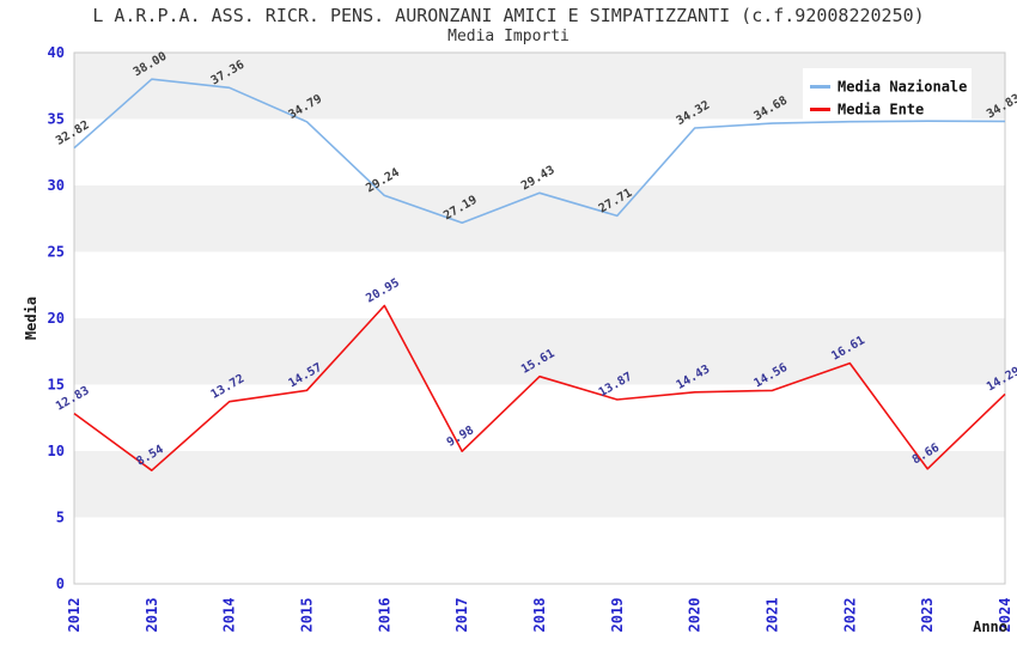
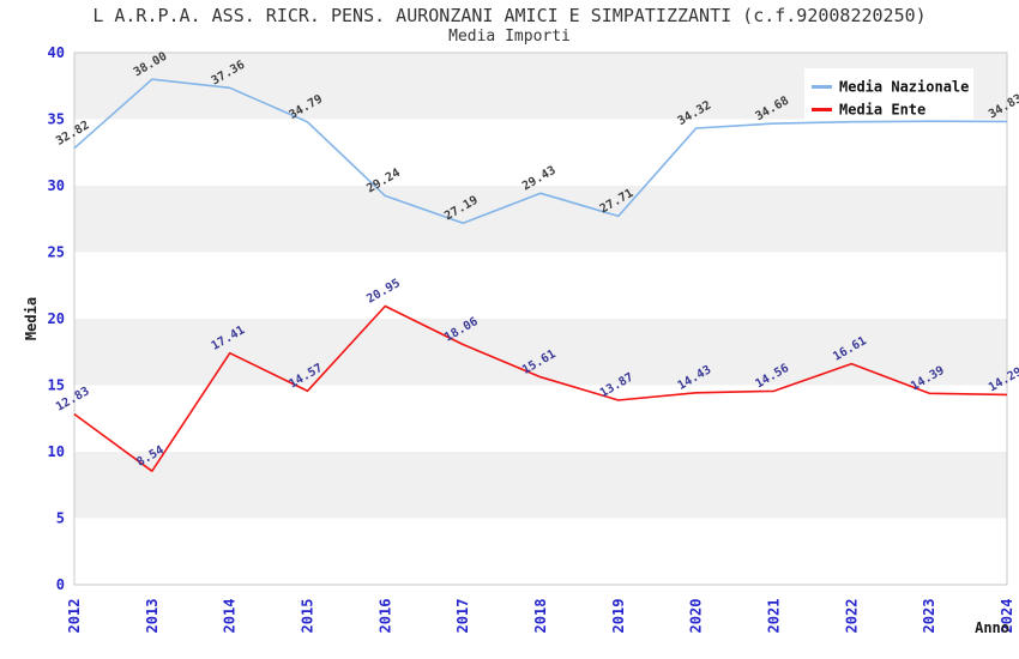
Media Ente/2014: 13.72 -> 17.41
Media Ente/2017: 9.98 -> 18.06
Media Ente/2023: 8.66 -> 14.39
